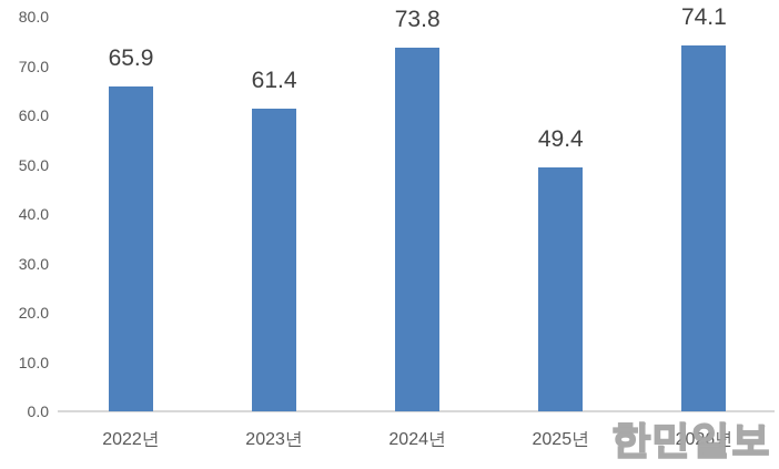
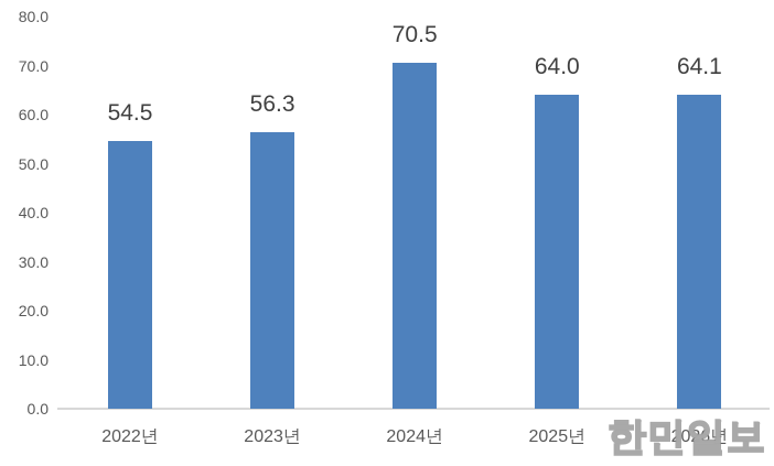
2022년: 65.9 -> 54.5
2023년: 61.4 -> 56.3
2024년: 73.8 -> 70.5
2025년: 49.4 -> 64.0
2026년: 74.1 -> 64.1
